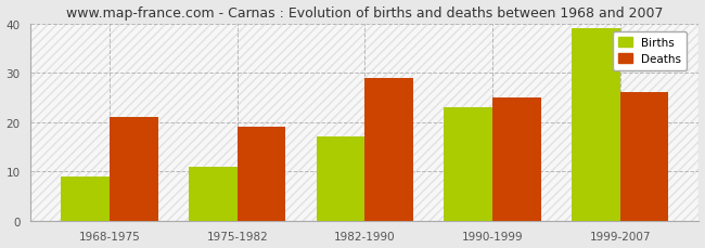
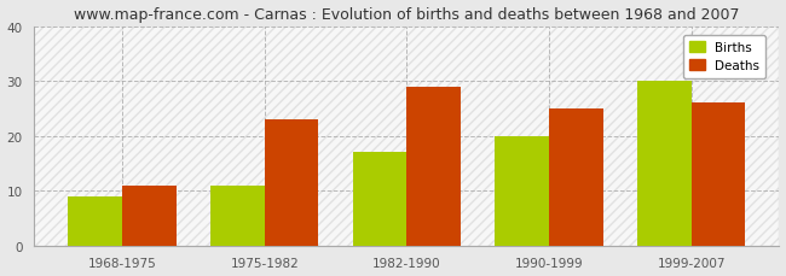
Deaths/1968-1975: 21 -> 11
Deaths/1975-1982: 19 -> 23
Births/1990-1999: 23 -> 20
Births/1999-2007: 39 -> 30
